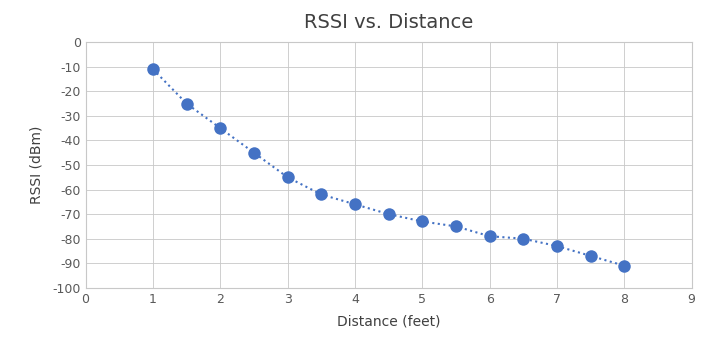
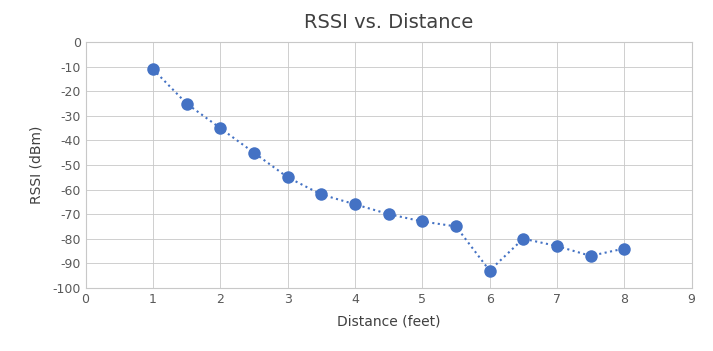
6: -79 -> -93
8: -91 -> -84
